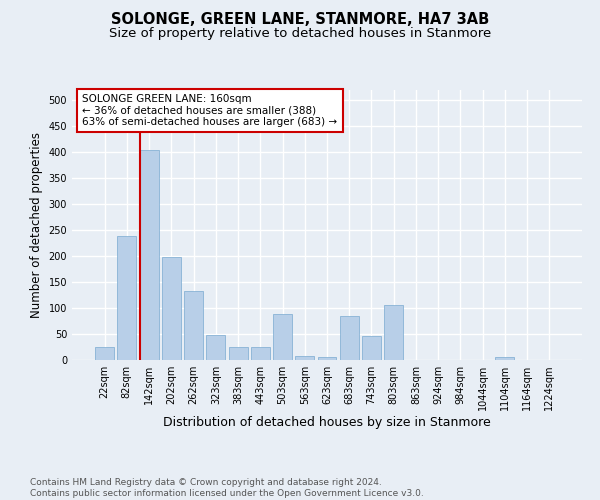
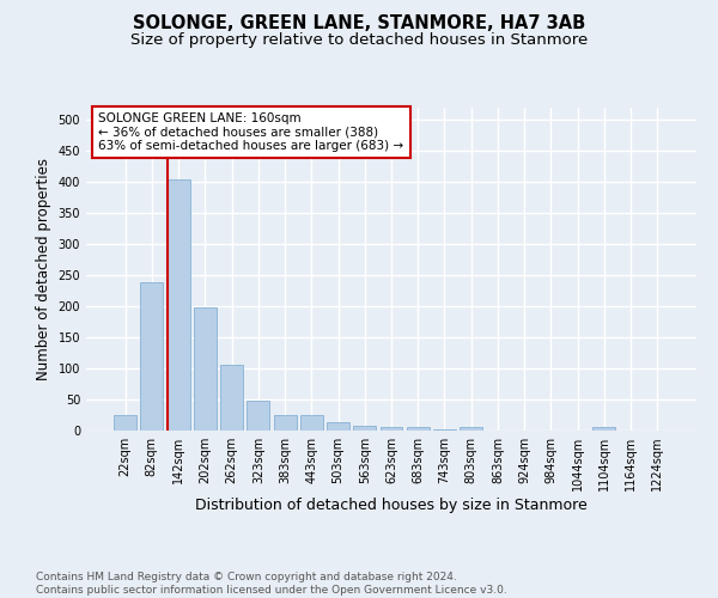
262sqm: 132 -> 105
503sqm: 88 -> 14
683sqm: 84 -> 5
743sqm: 46 -> 1
803sqm: 106 -> 5
